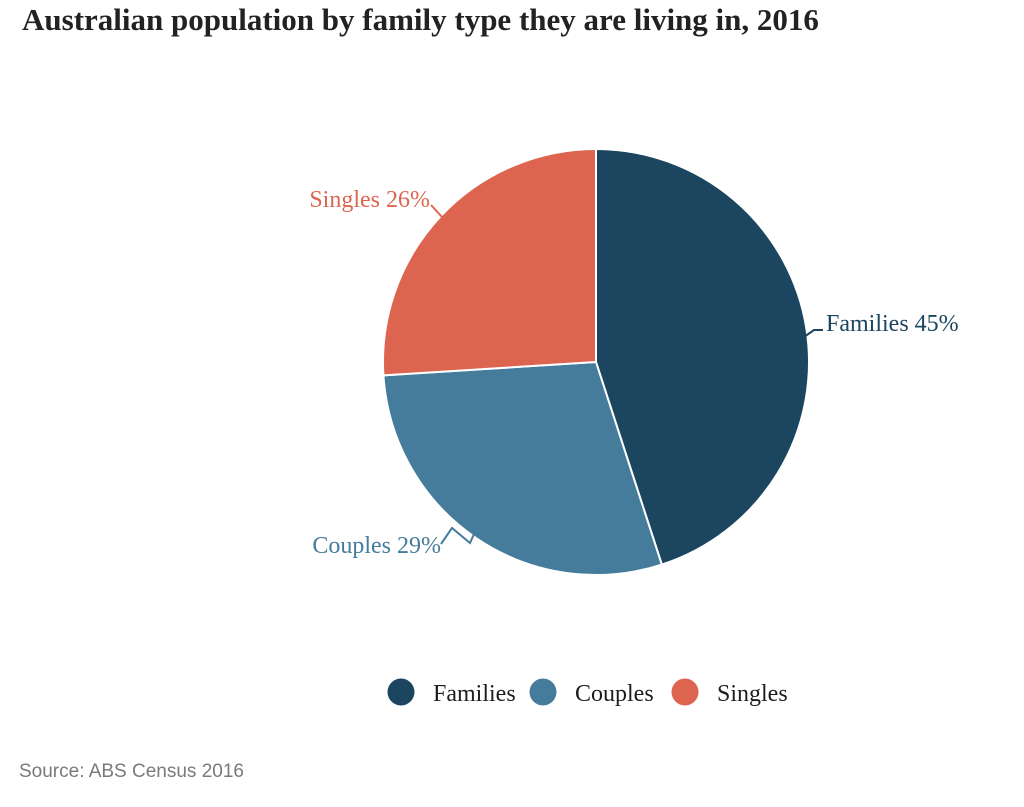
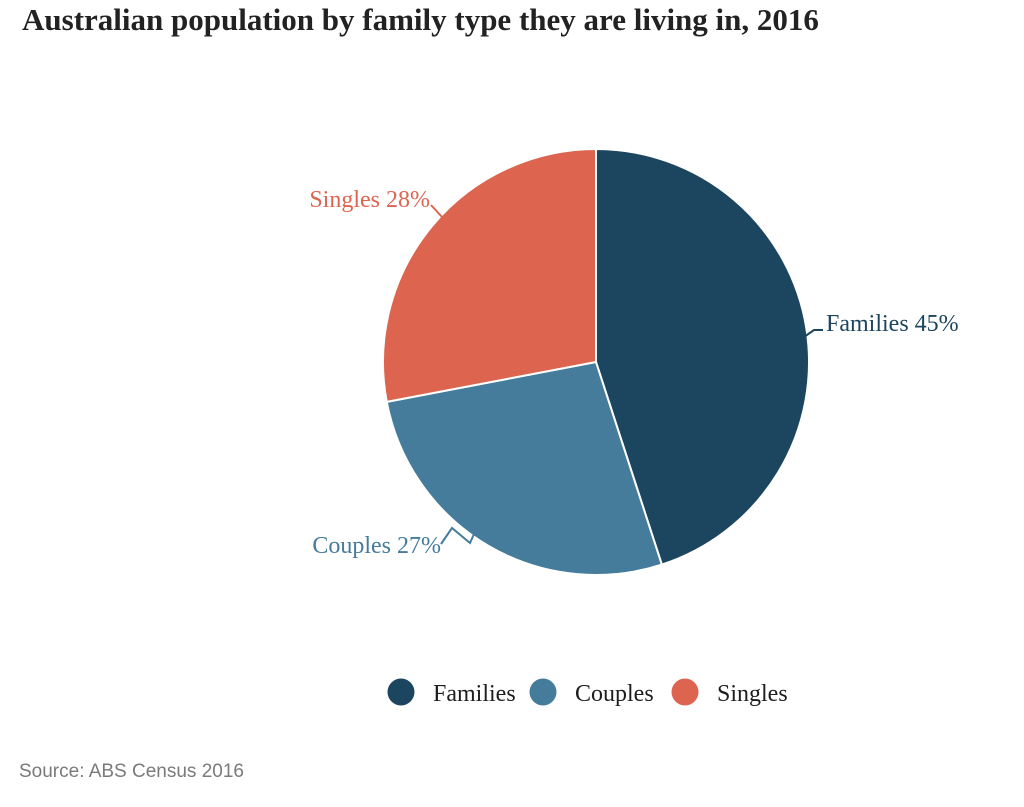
Couples: 29% -> 27%
Singles: 26% -> 28%
